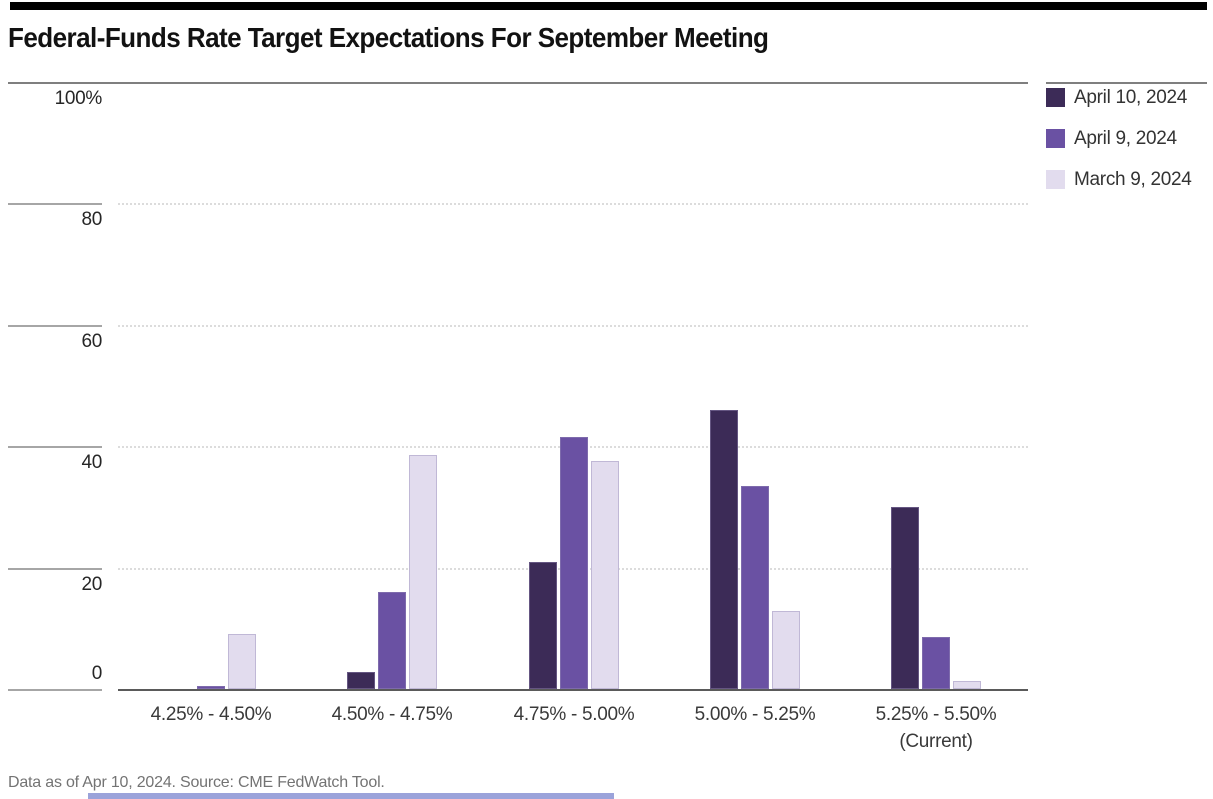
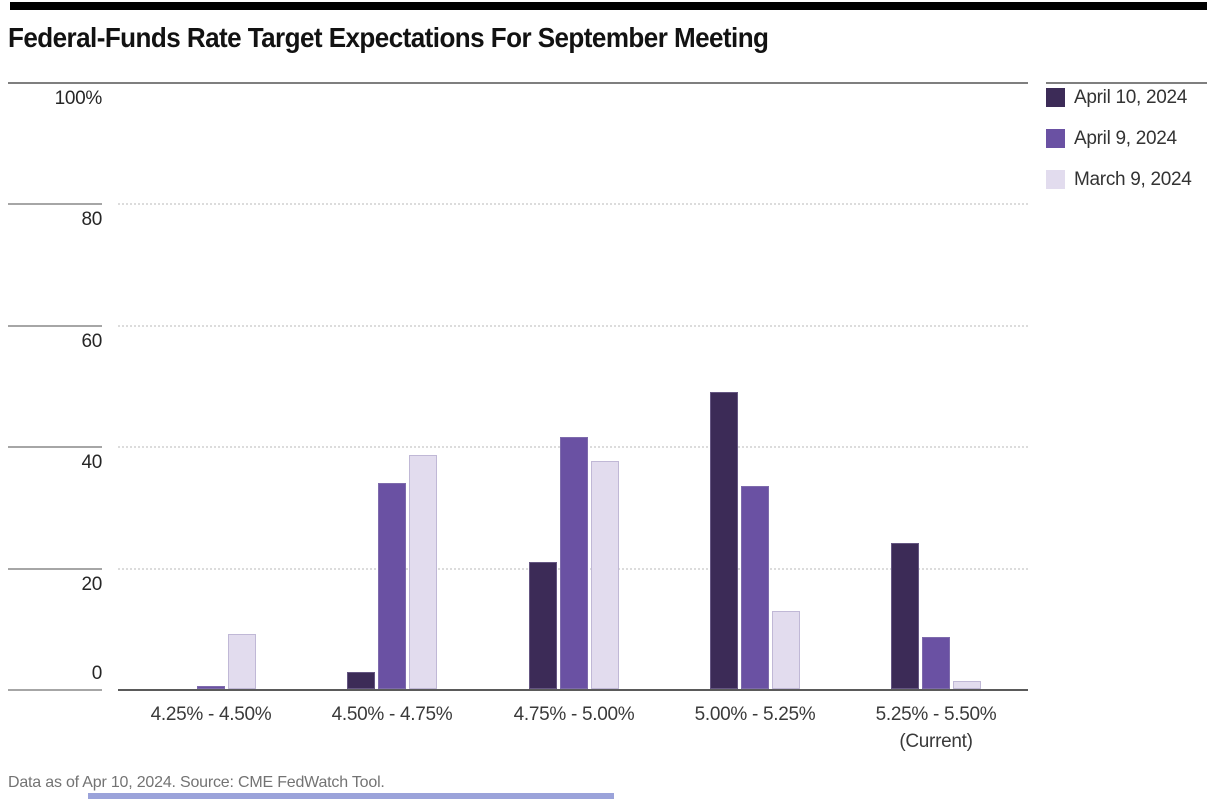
April 9, 2024/4.50% - 4.75%: 16 -> 34
April 10, 2024/5.00% - 5.25%: 46 -> 49
April 10, 2024/5.25% - 5.50%: 30 -> 24
